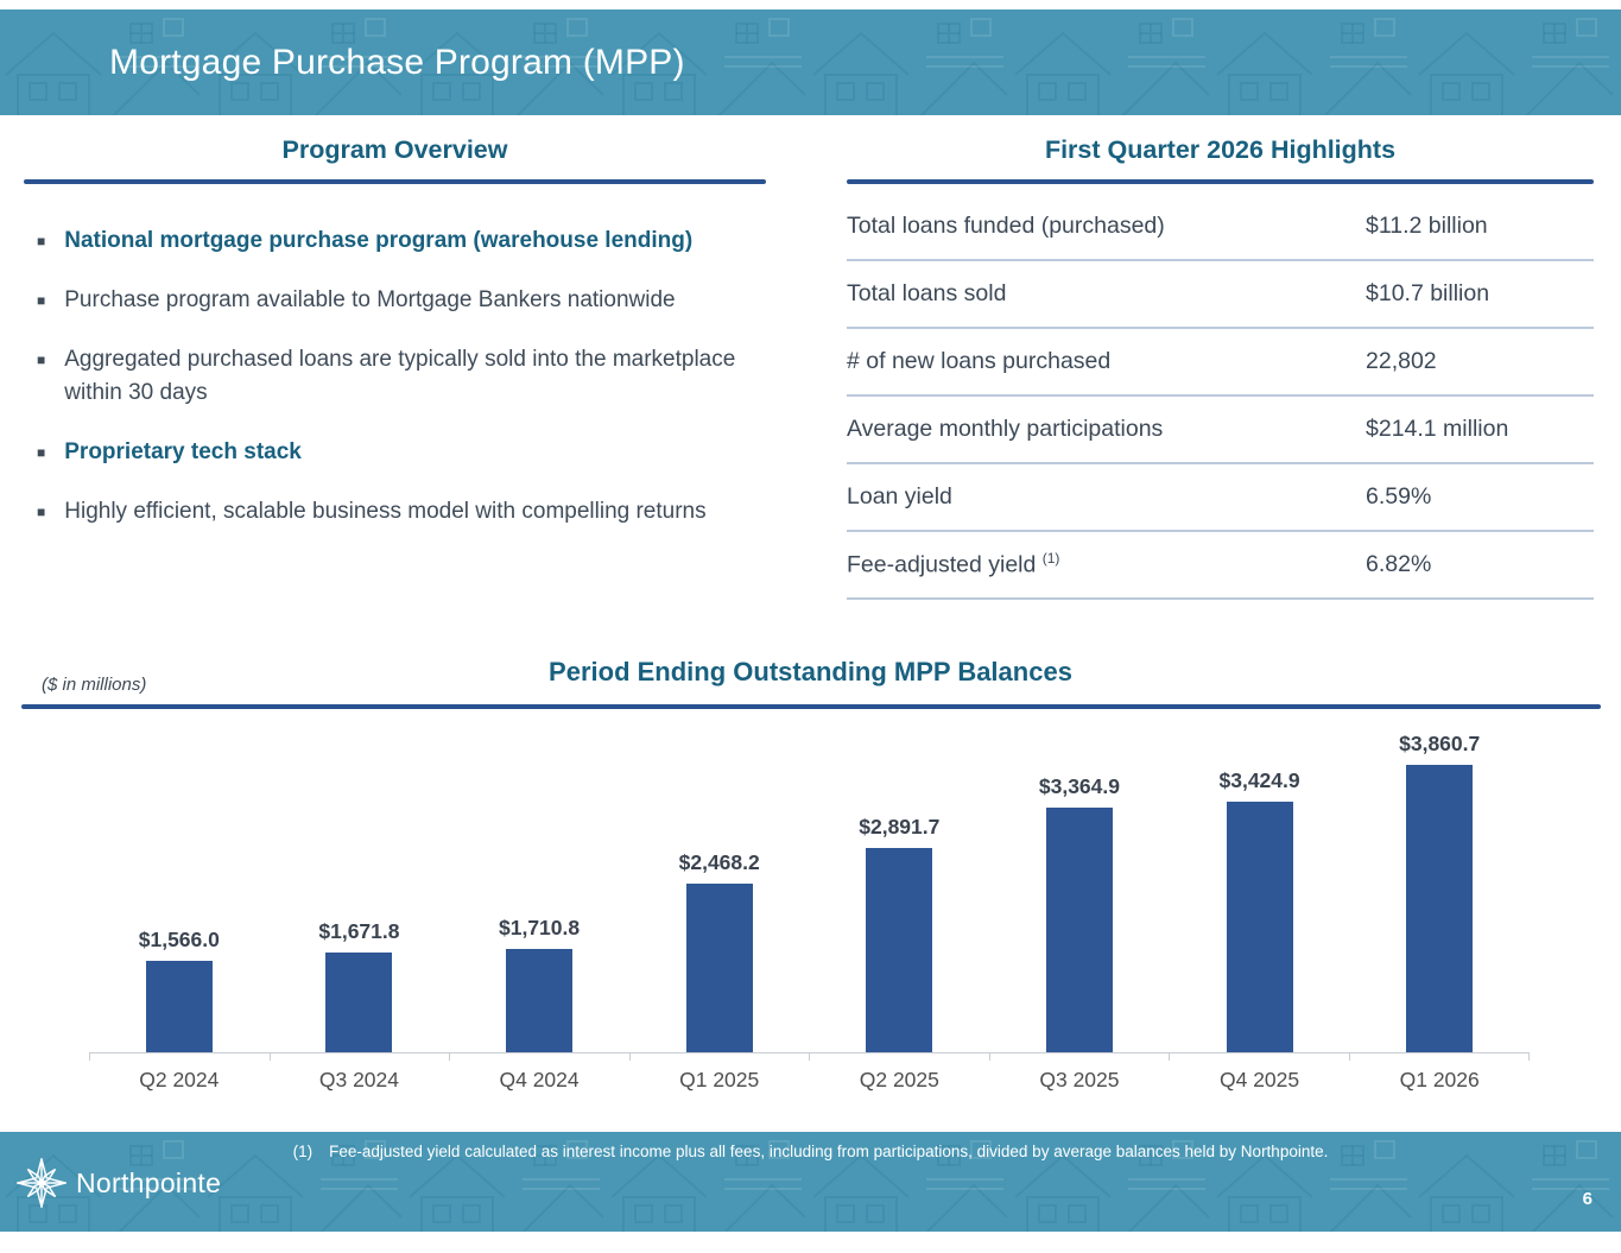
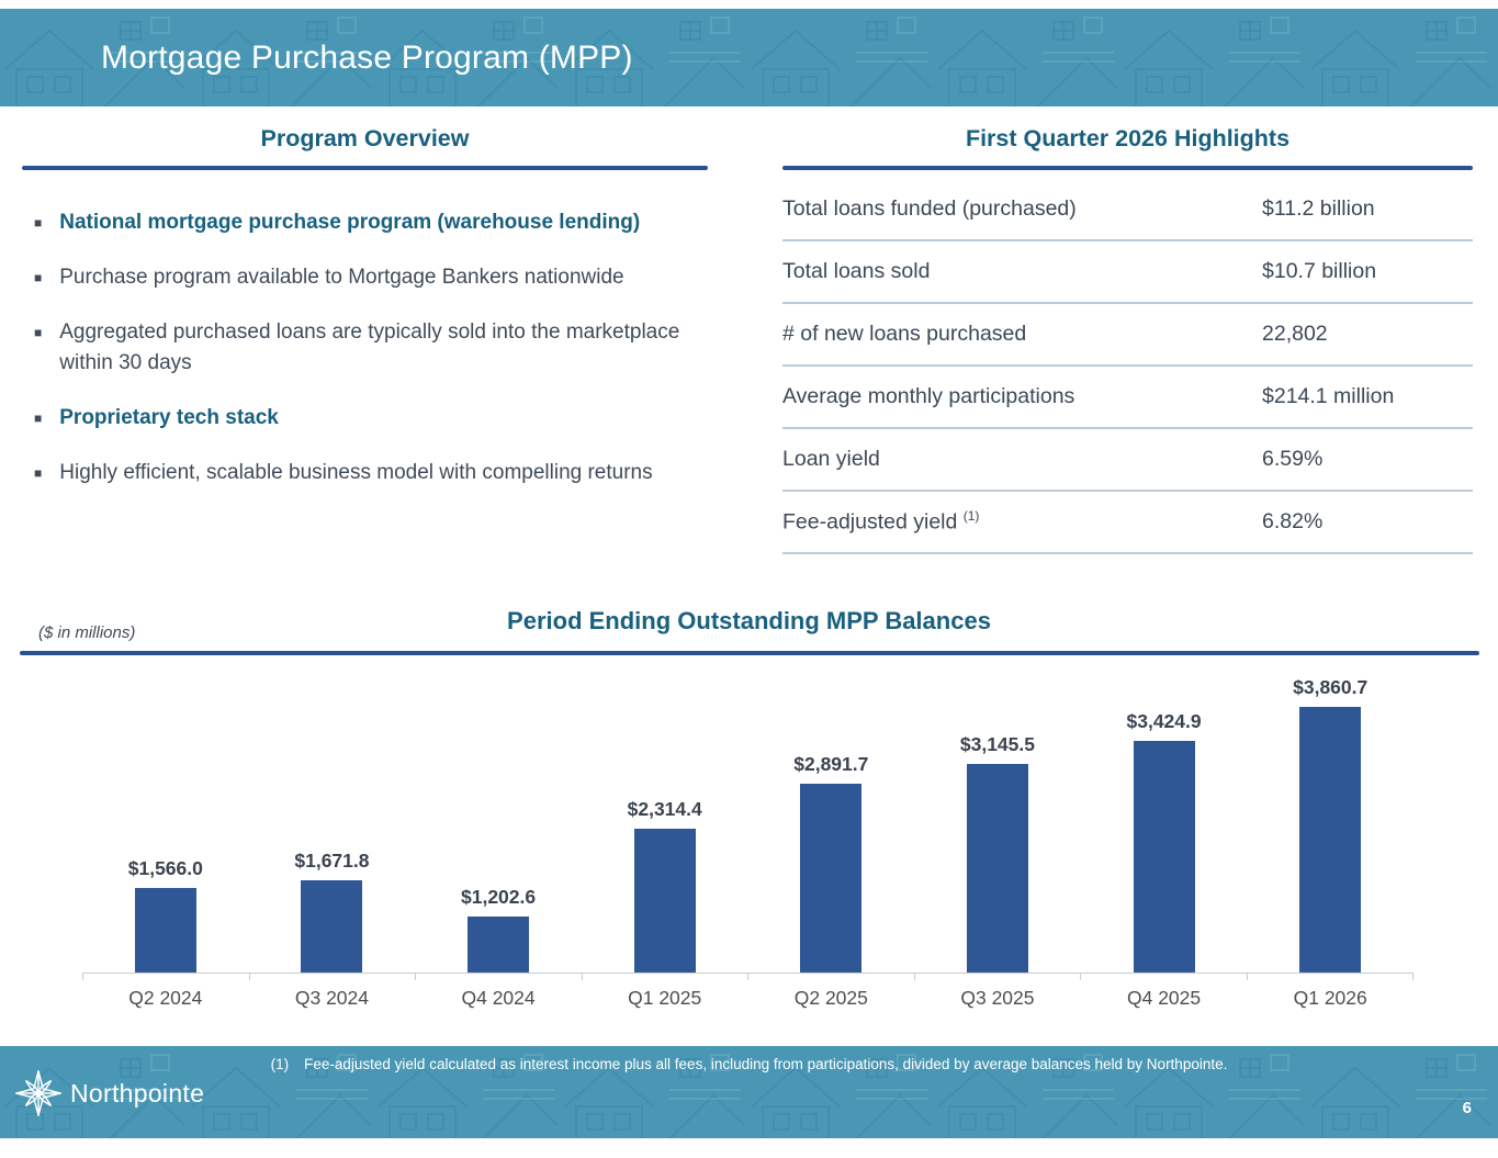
Q4 2024: $1,710.8 -> $1,202.6
Q1 2025: $2,468.2 -> $2,314.4
Q3 2025: $3,364.9 -> $3,145.5
